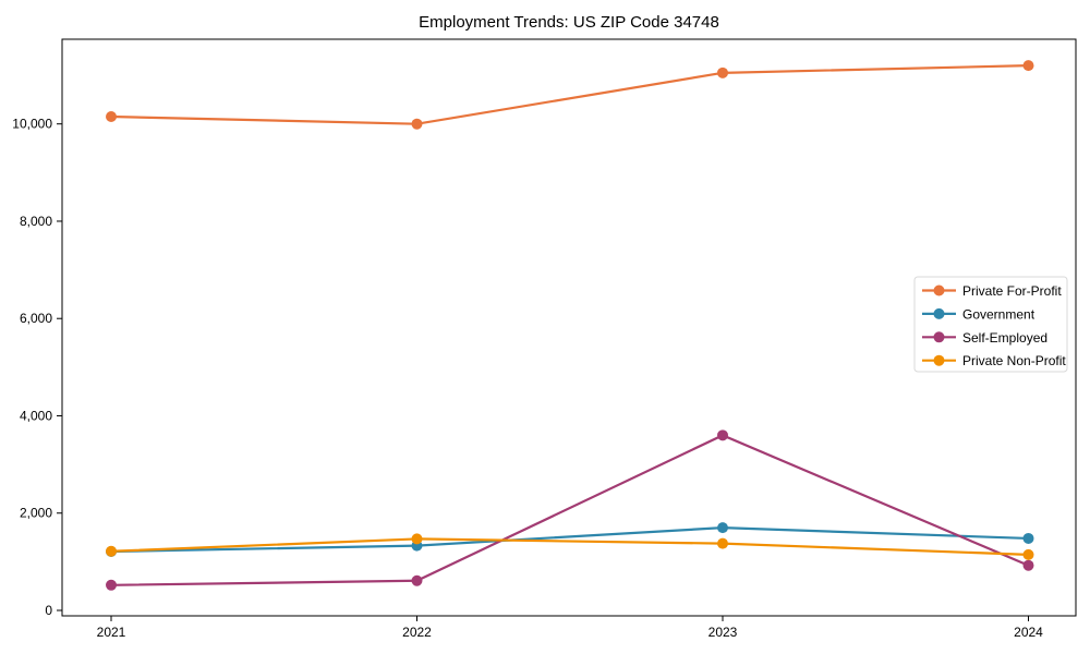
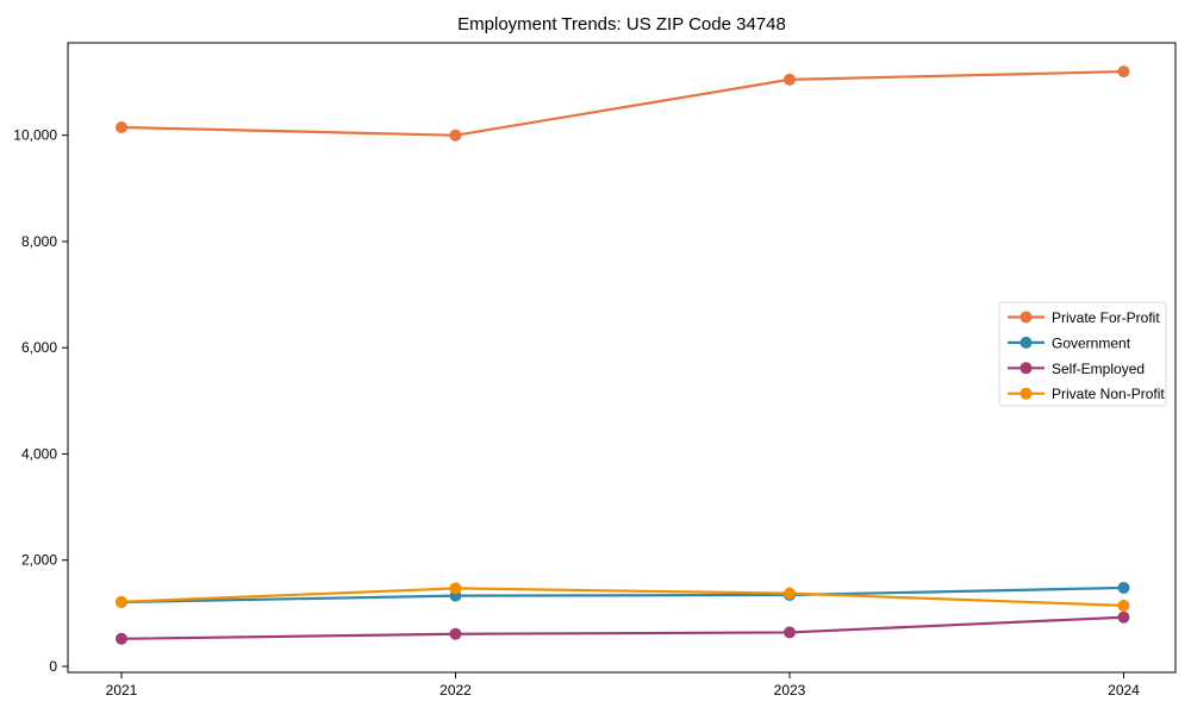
Government/2023: 1700 -> 1300
Self-Employed/2023: 3600 -> 600
